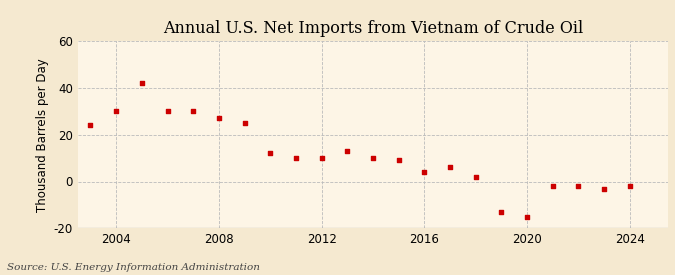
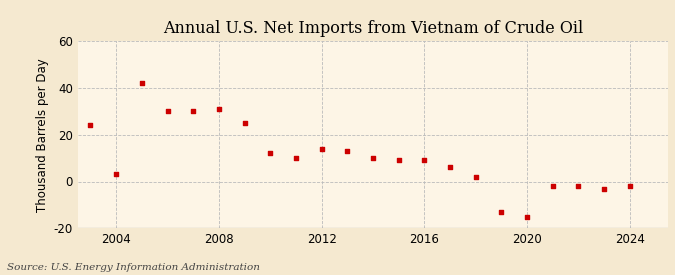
2004: 30 -> 3
2008: 27 -> 31
2012: 10 -> 14
2016: 4 -> 9
